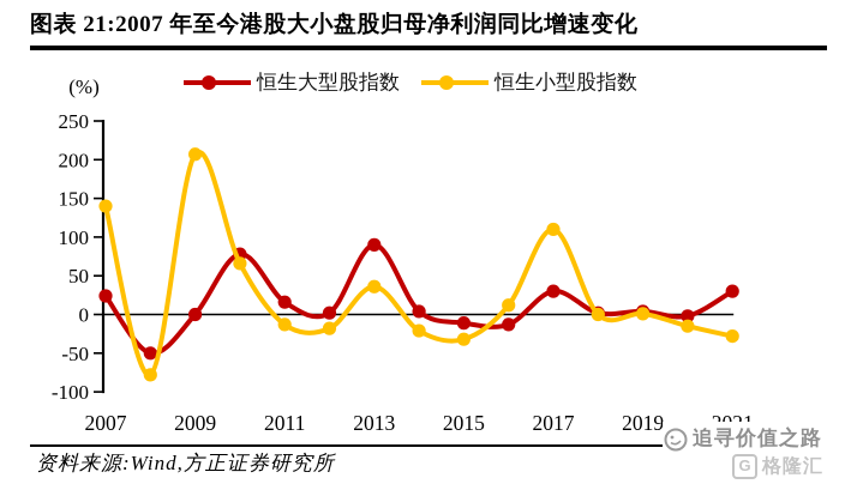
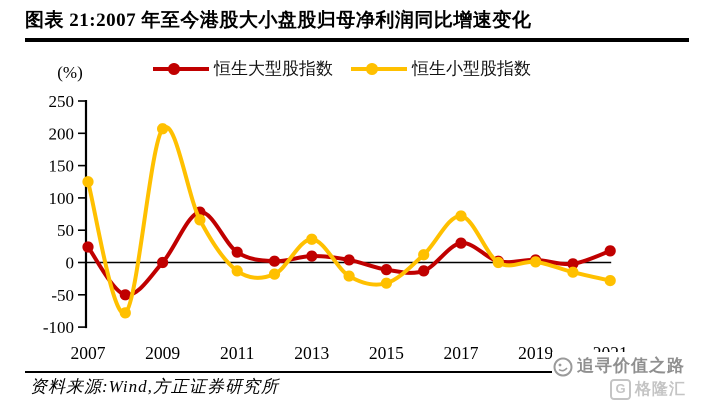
恒生小型股指数/2007: 140 -> 120
恒生大型股指数/2013: 90 -> 10
恒生小型股指数/2017: 110 -> 70
恒生大型股指数/2021: 30 -> 20
